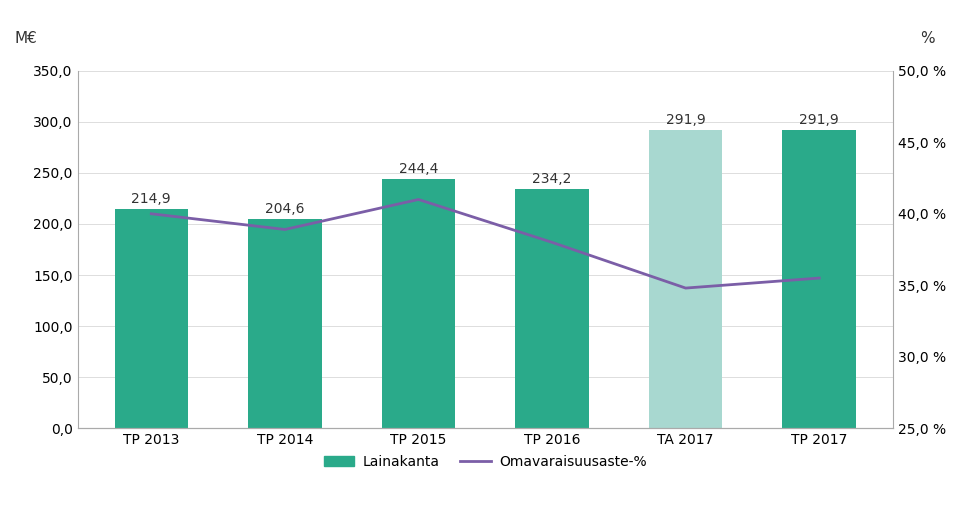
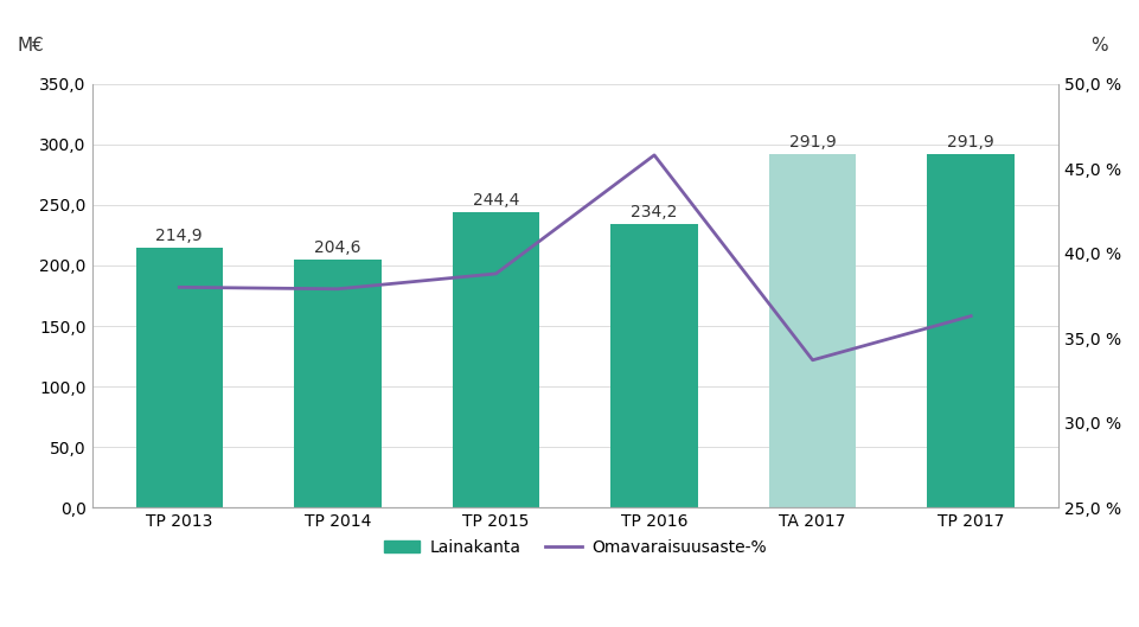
Omavaraisuusaste-%/TP 2013: 40,0 % -> 38,0 %
Omavaraisuusaste-%/TP 2014: 38,9 % -> 37,9 %
Omavaraisuusaste-%/TP 2015: 41,0 % -> 38,8 %
Omavaraisuusaste-%/TP 2016: 38,0 % -> 45,8 %
Omavaraisuusaste-%/TA 2017: 34,8 % -> 33,7 %
Omavaraisuusaste-%/TP 2017: 35,5 % -> 36,3 %
